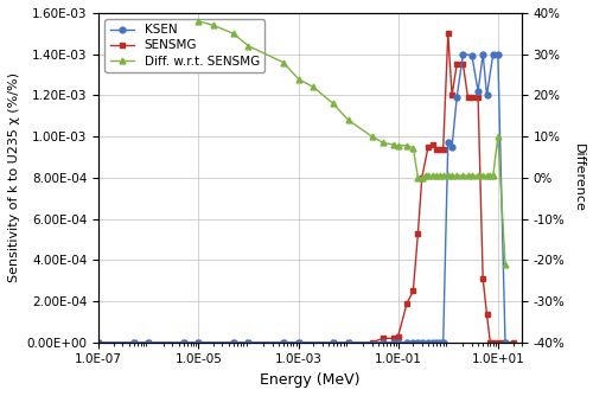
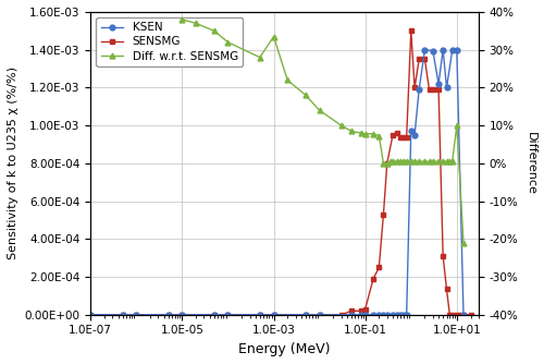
Diff. w.r.t. SENSMG/1.0E-03: 24.0% -> 33.5%
